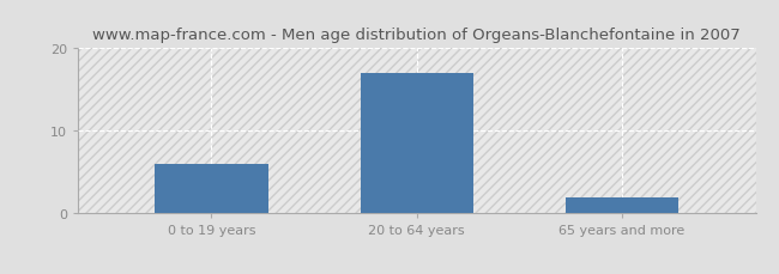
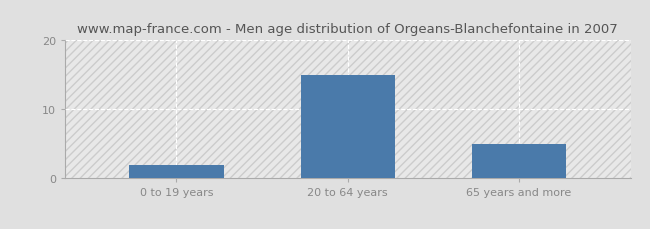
0 to 19 years: 6 -> 2
20 to 64 years: 17 -> 15
65 years and more: 2 -> 5
